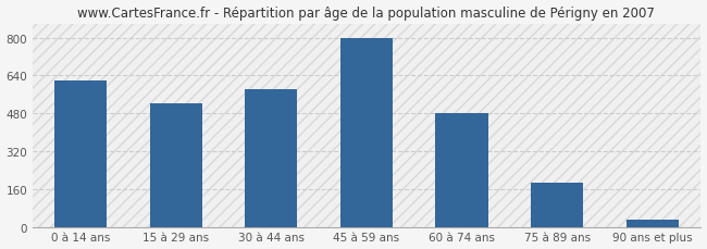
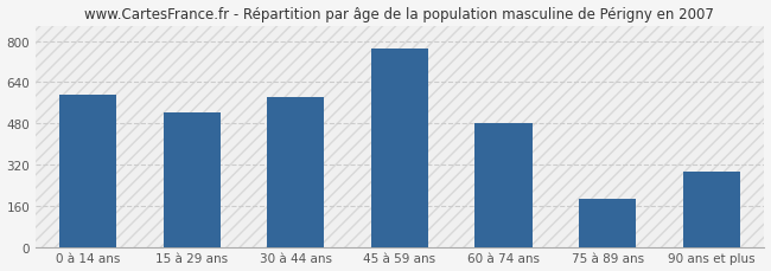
0 à 14 ans: 620 -> 590
45 à 59 ans: 800 -> 770
90 ans et plus: 30 -> 290
